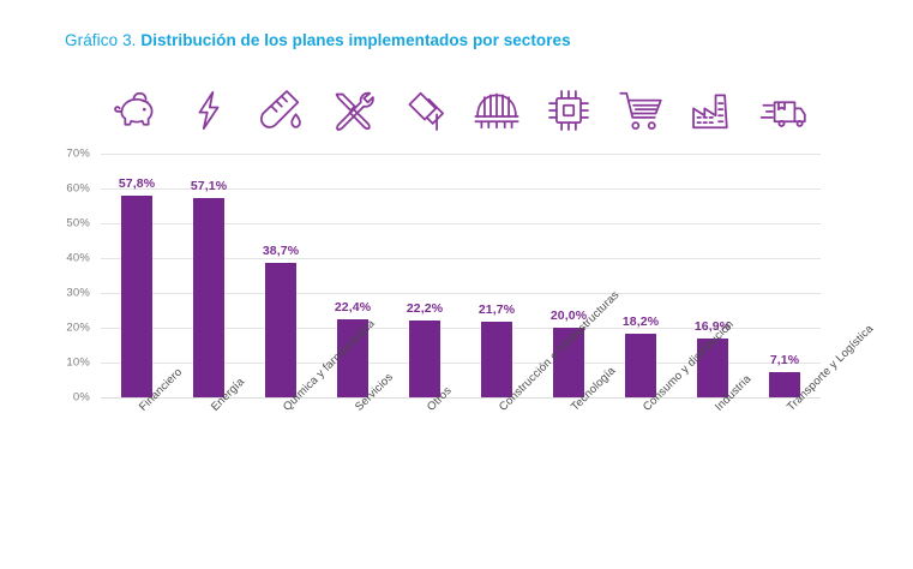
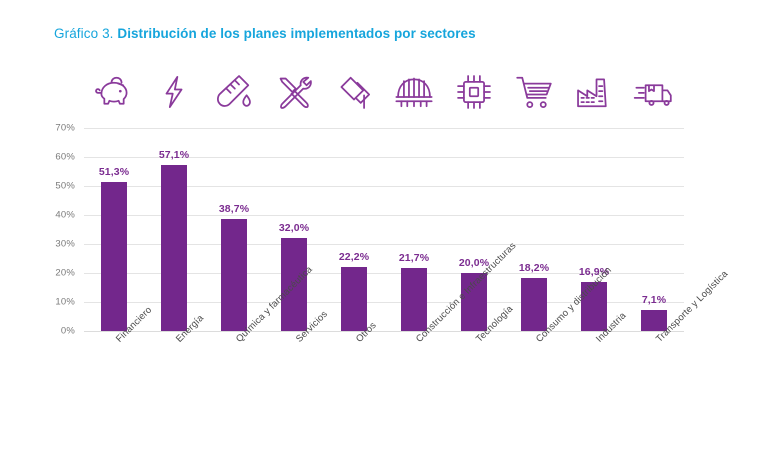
Financiero: 57,8% -> 51,3%
Servicios: 22,4% -> 32,0%
